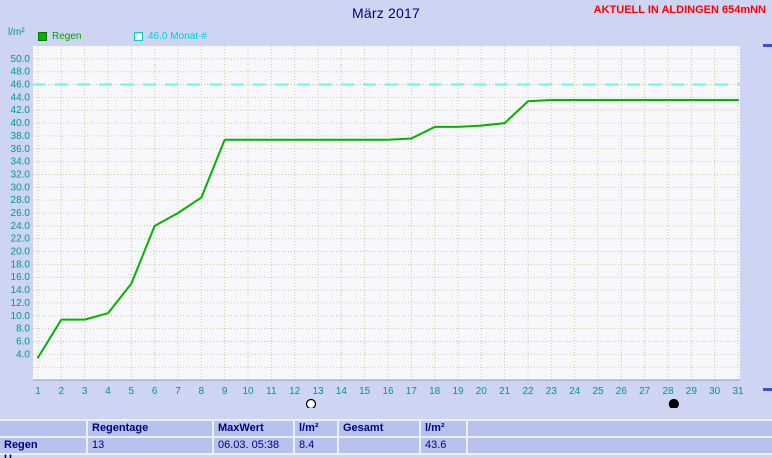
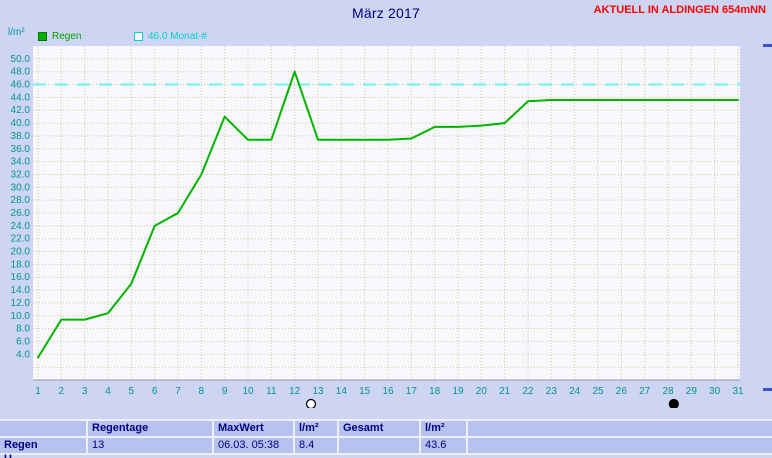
8: 28 -> 32
9: 37 -> 41
12: 37 -> 48
